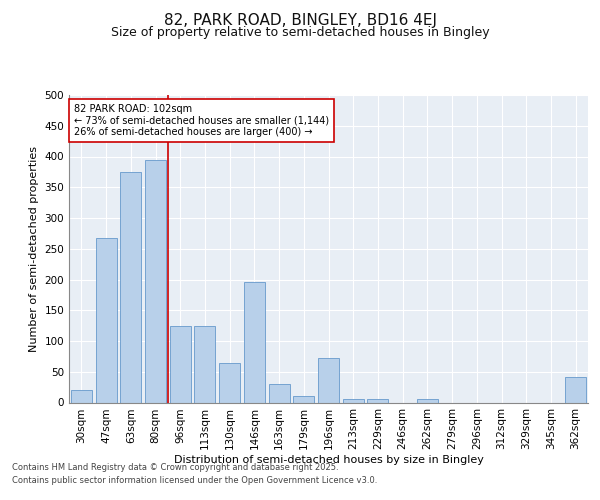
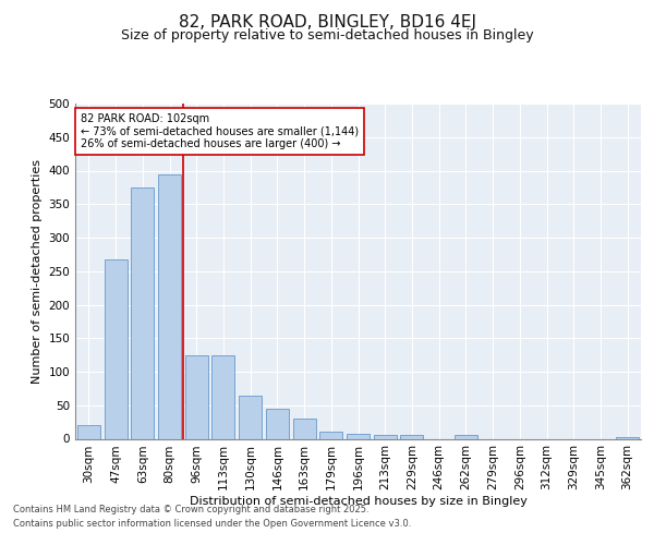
146sqm: 196 -> 45
196sqm: 72 -> 8
362sqm: 42 -> 3
